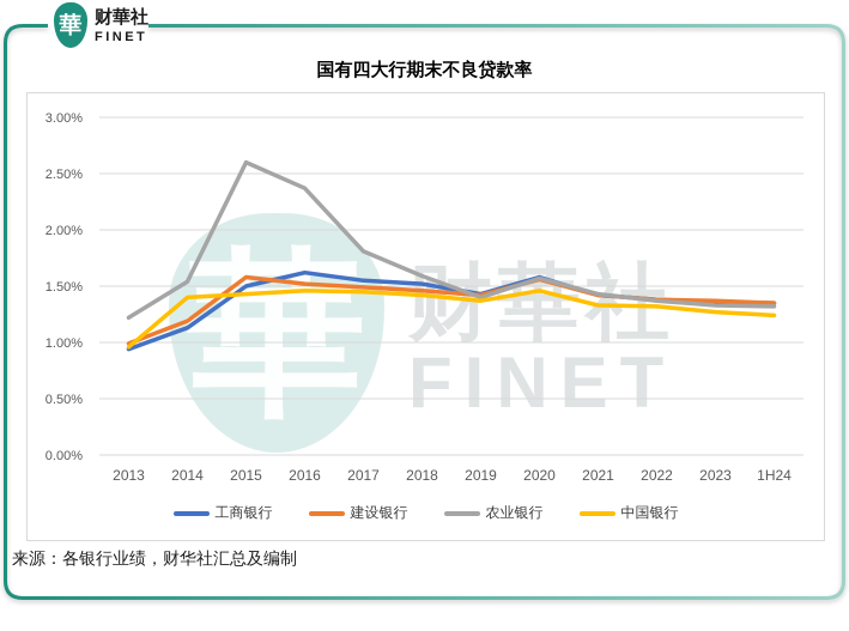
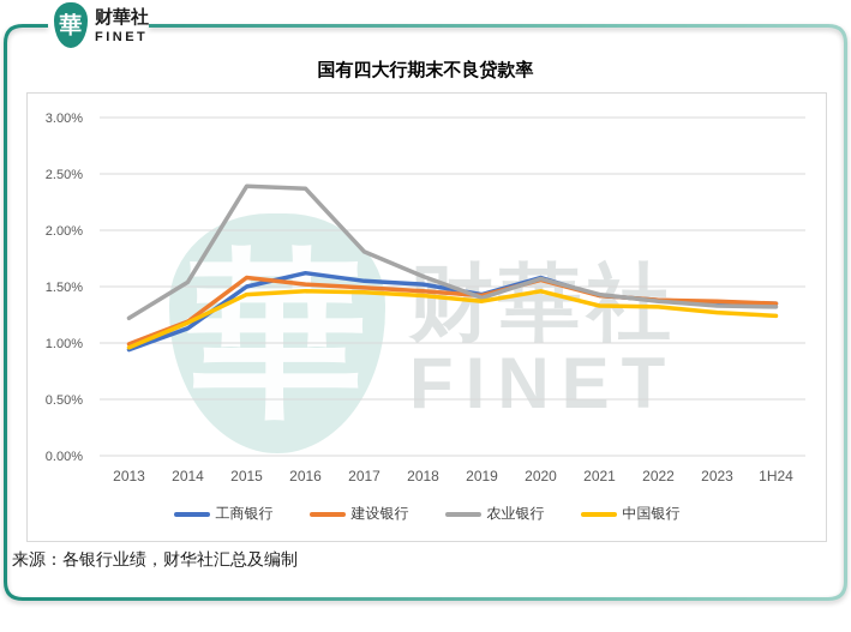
中国银行/2014: 1.4% -> 1.2%
农业银行/2015: 2.6% -> 2.4%
